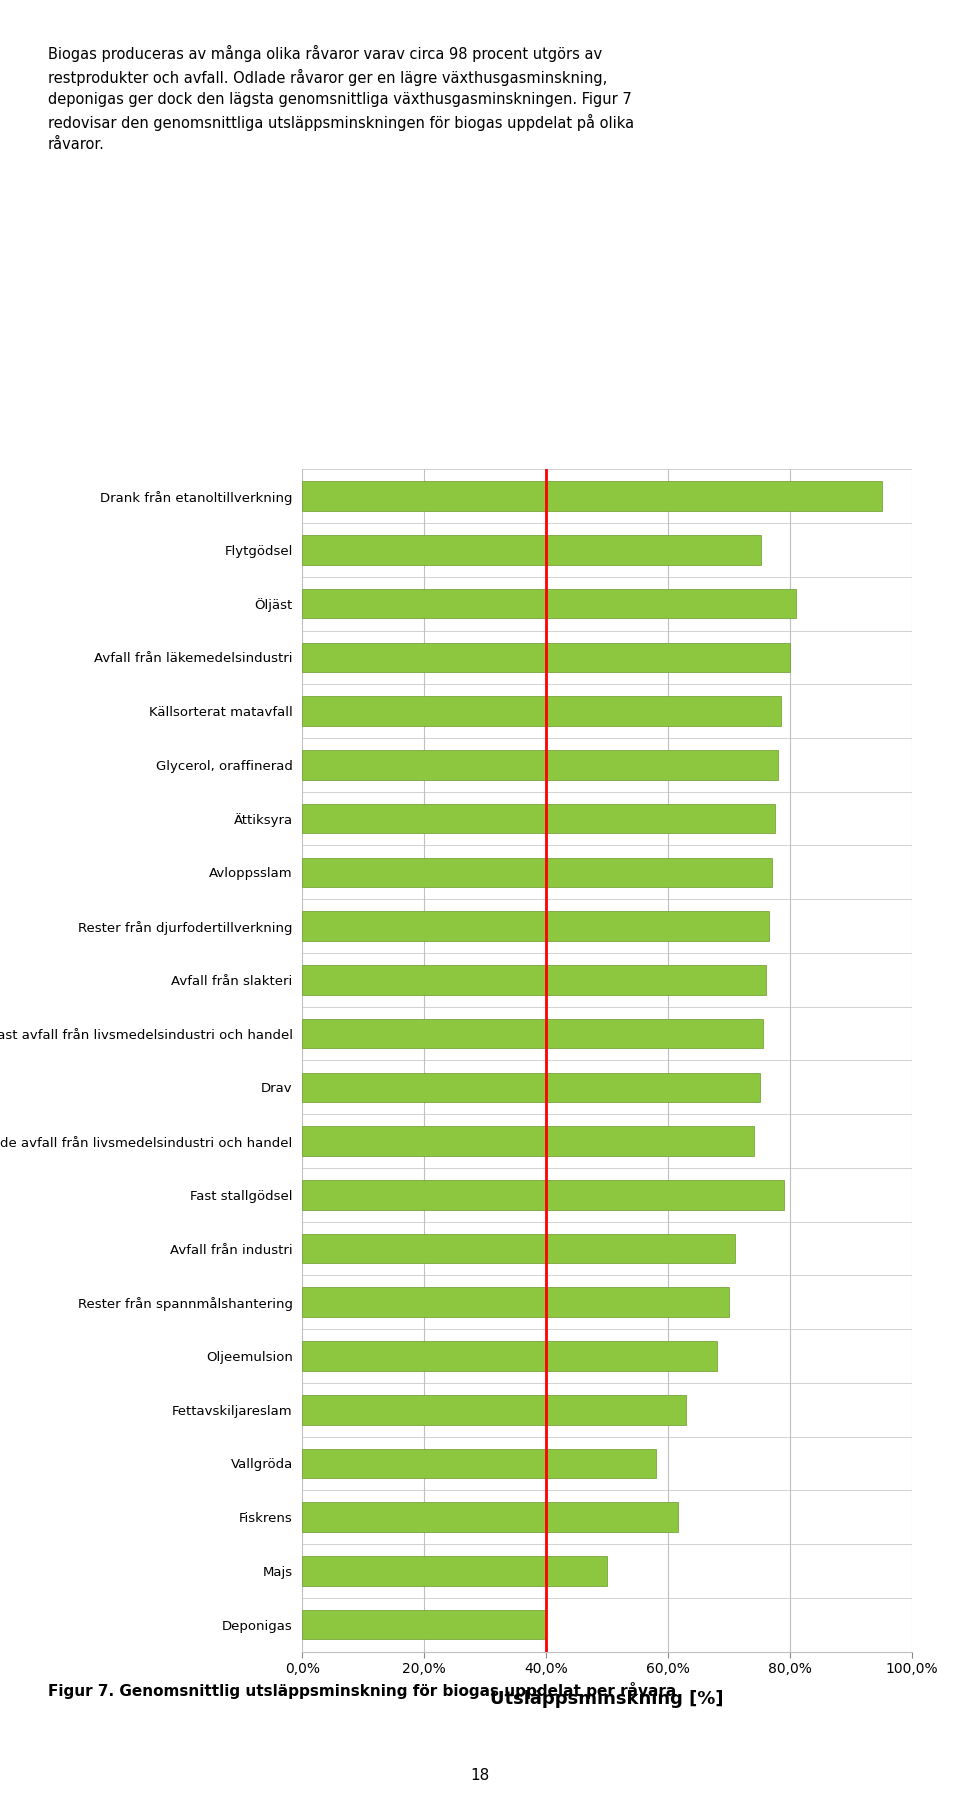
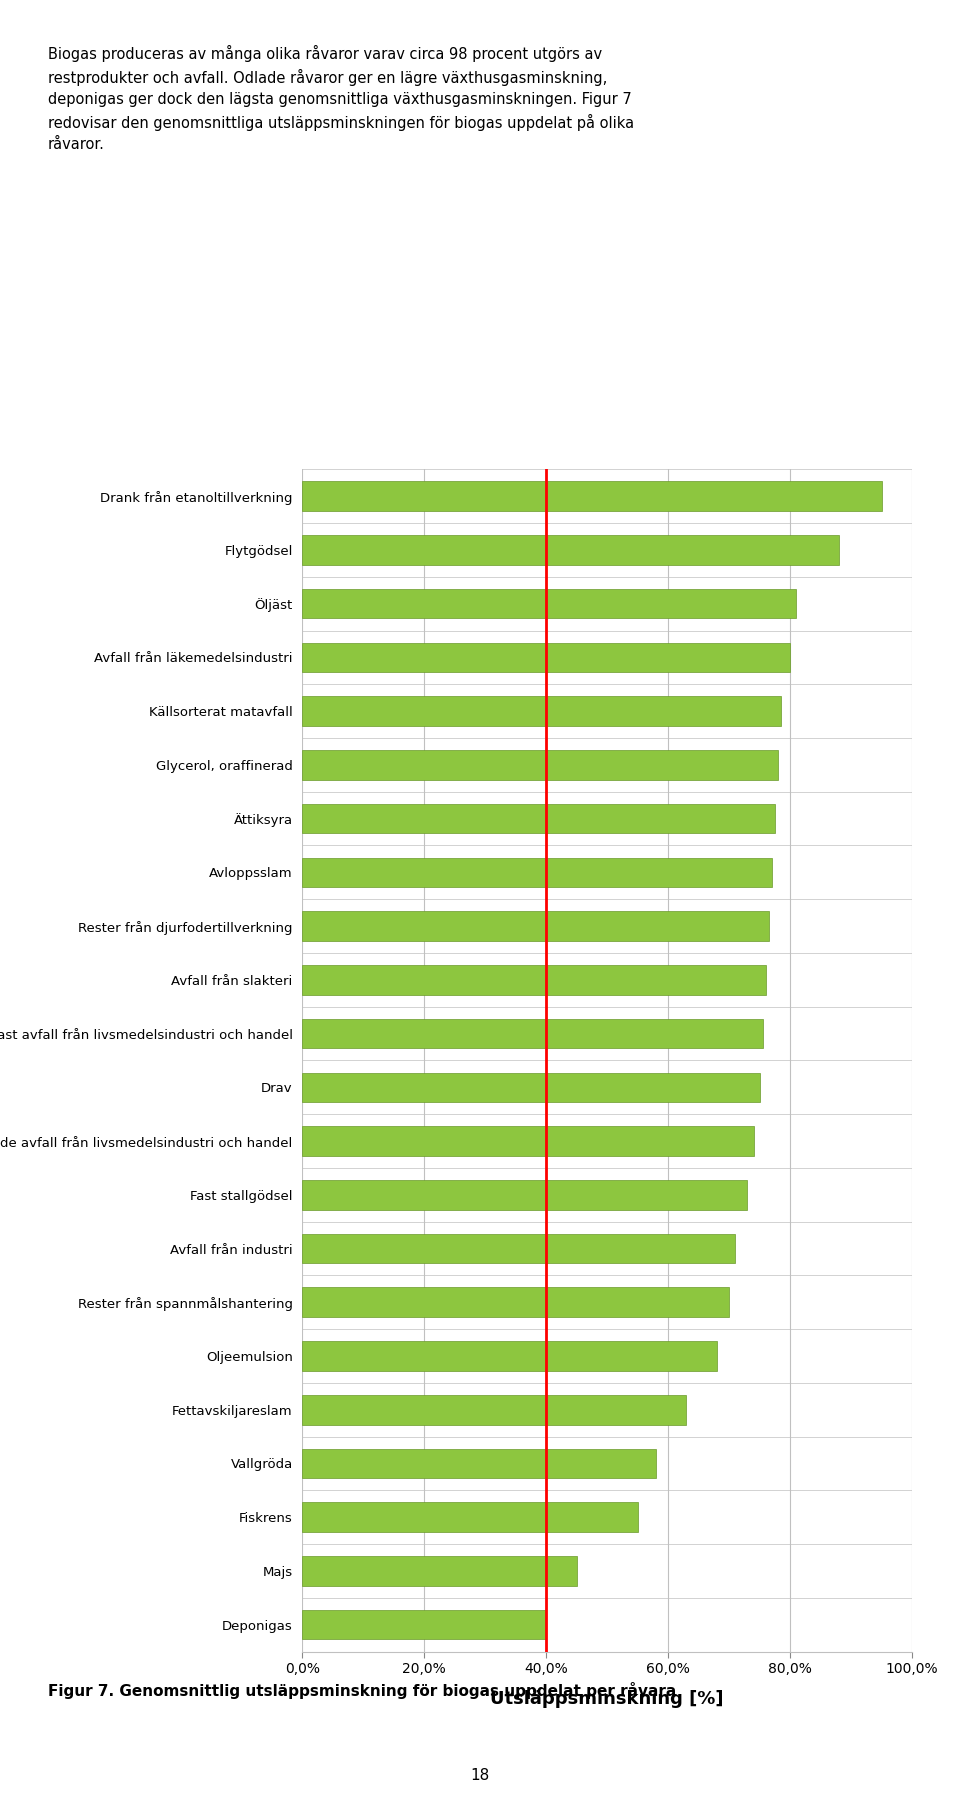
Flytgödsel: 75,2% -> 88,0%
Fast stallgödsel: 79,0% -> 73,0%
Fiskrens: 61,6% -> 55,0%
Majs: 50,0% -> 45,0%
